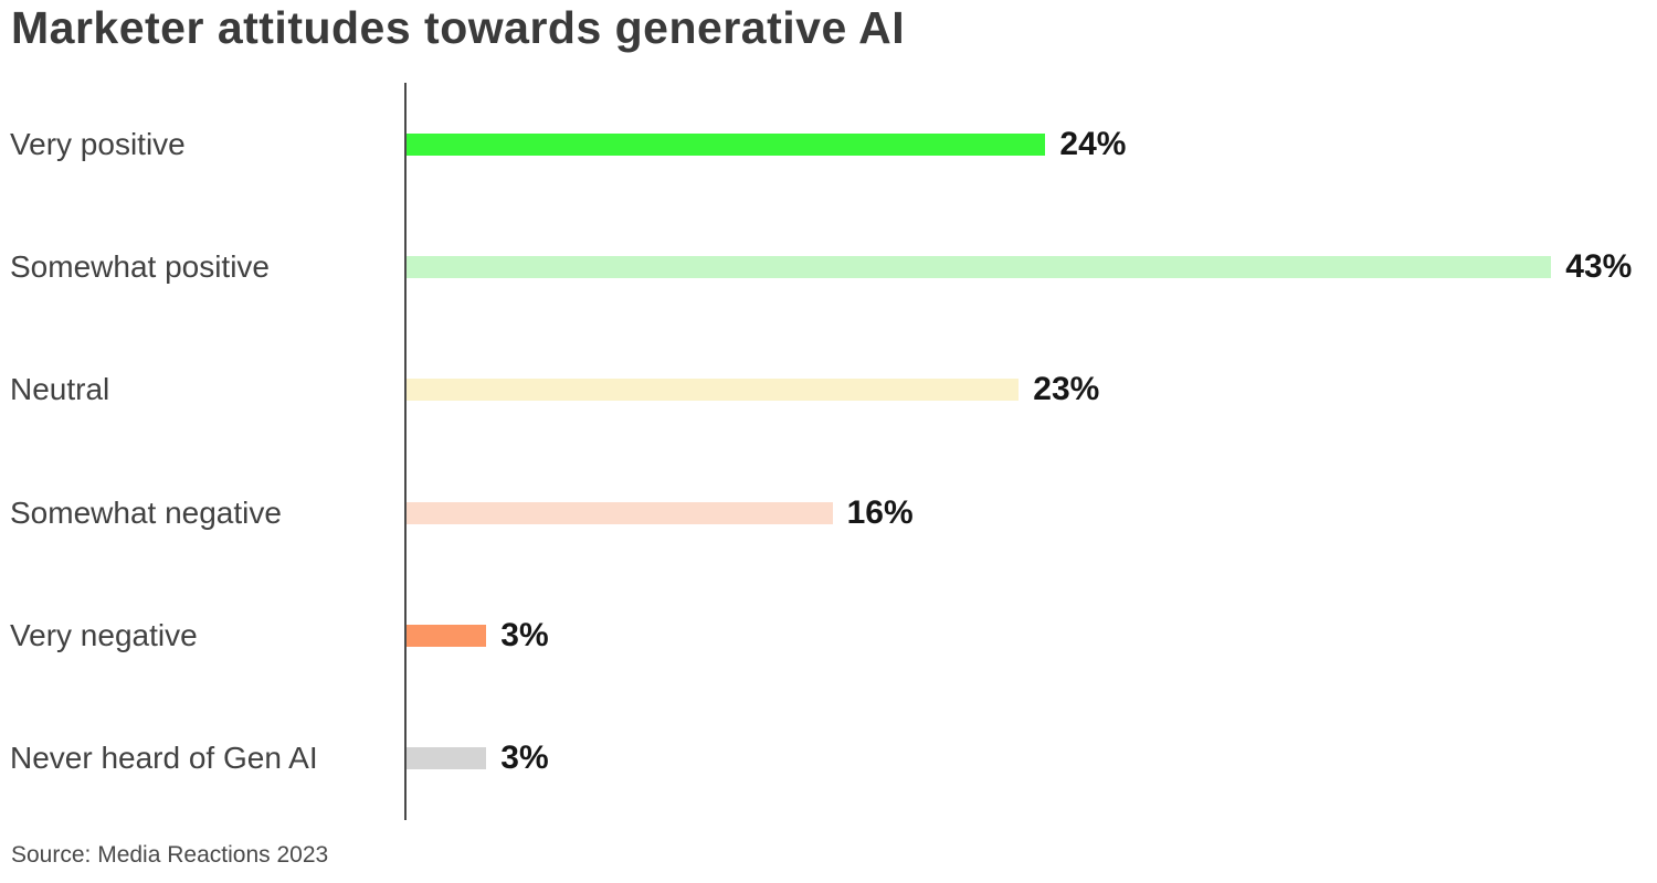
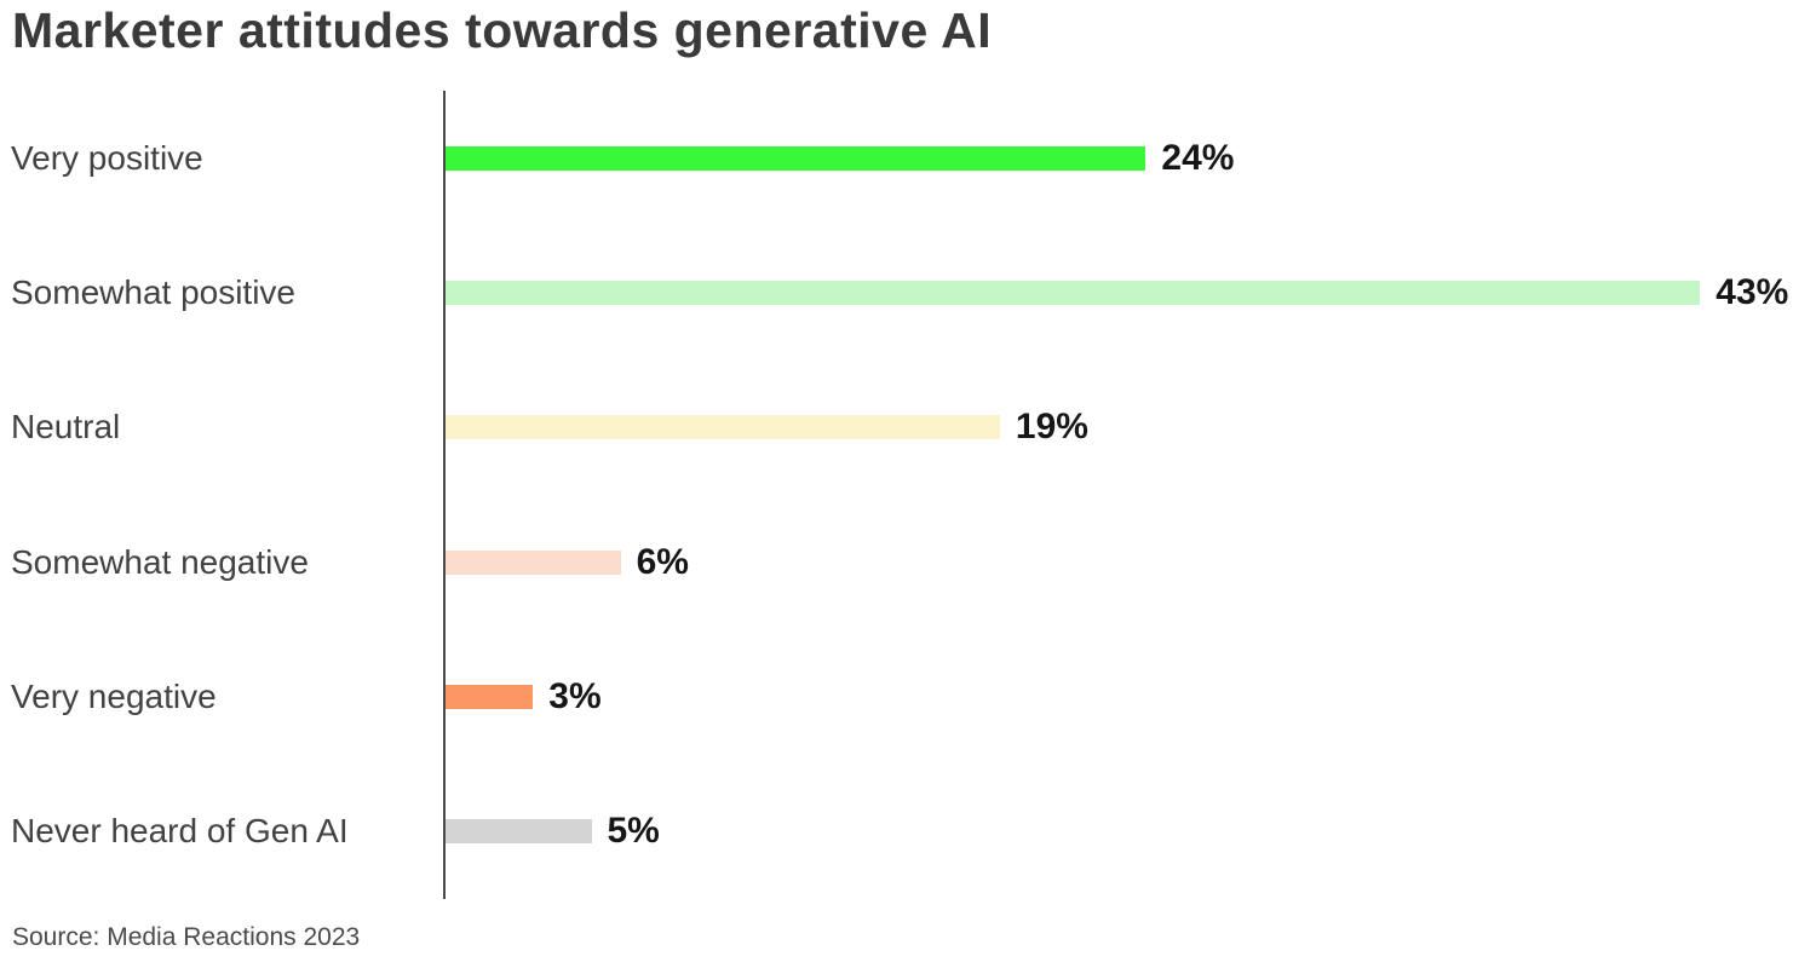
Neutral: 23% -> 19%
Somewhat negative: 16% -> 6%
Never heard of Gen AI: 3% -> 5%
